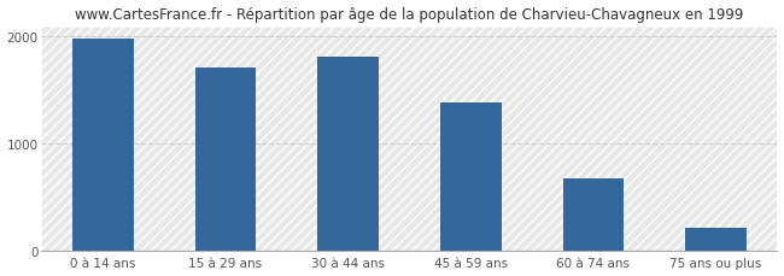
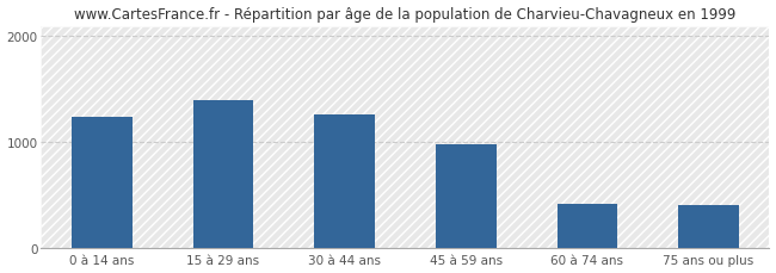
0 à 14 ans: 1980 -> 1240
15 à 29 ans: 1710 -> 1400
30 à 44 ans: 1810 -> 1260
45 à 59 ans: 1380 -> 980
60 à 74 ans: 670 -> 420
75 ans ou plus: 210 -> 400
